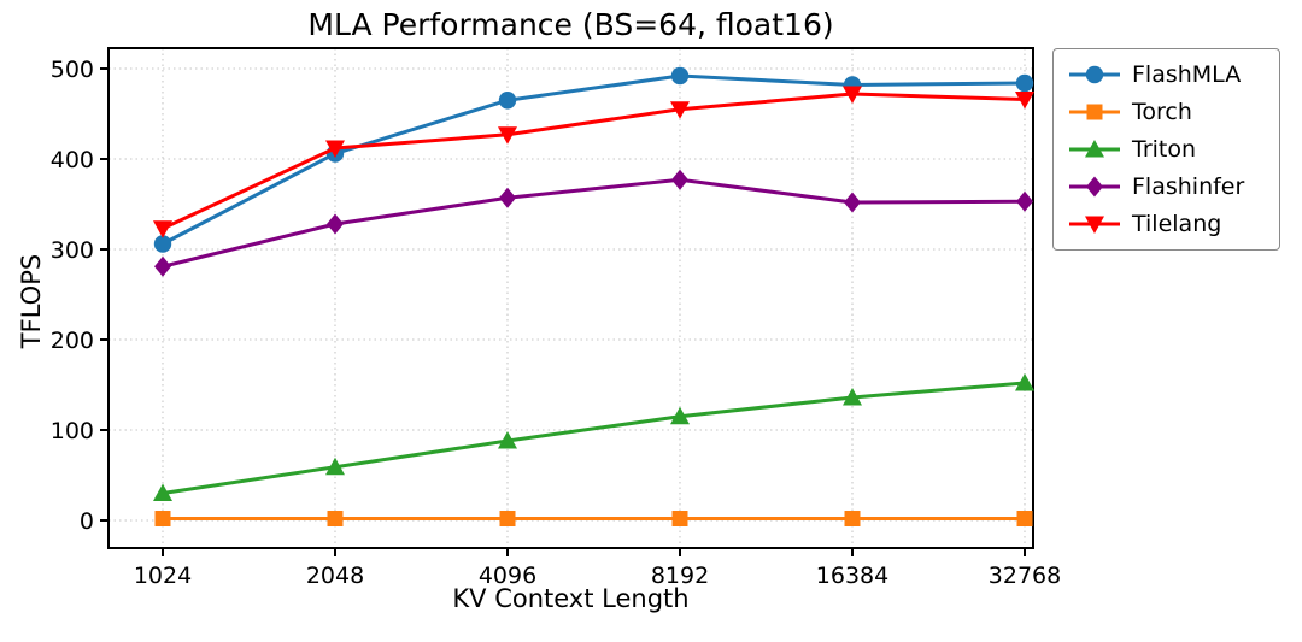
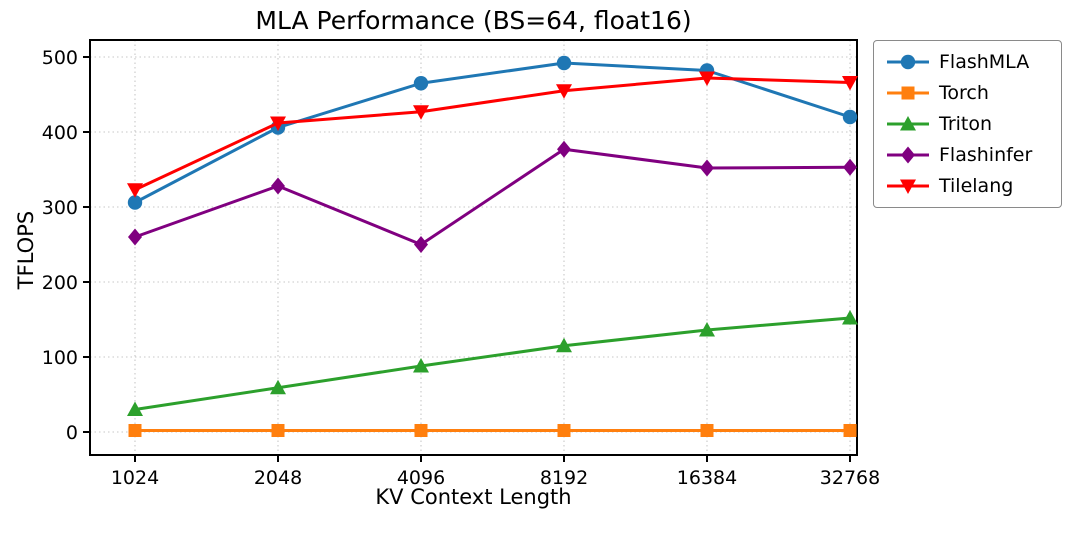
Flashinfer/1024: 280 -> 260
Flashinfer/4096: 360 -> 250
FlashMLA/32768: 480 -> 420
